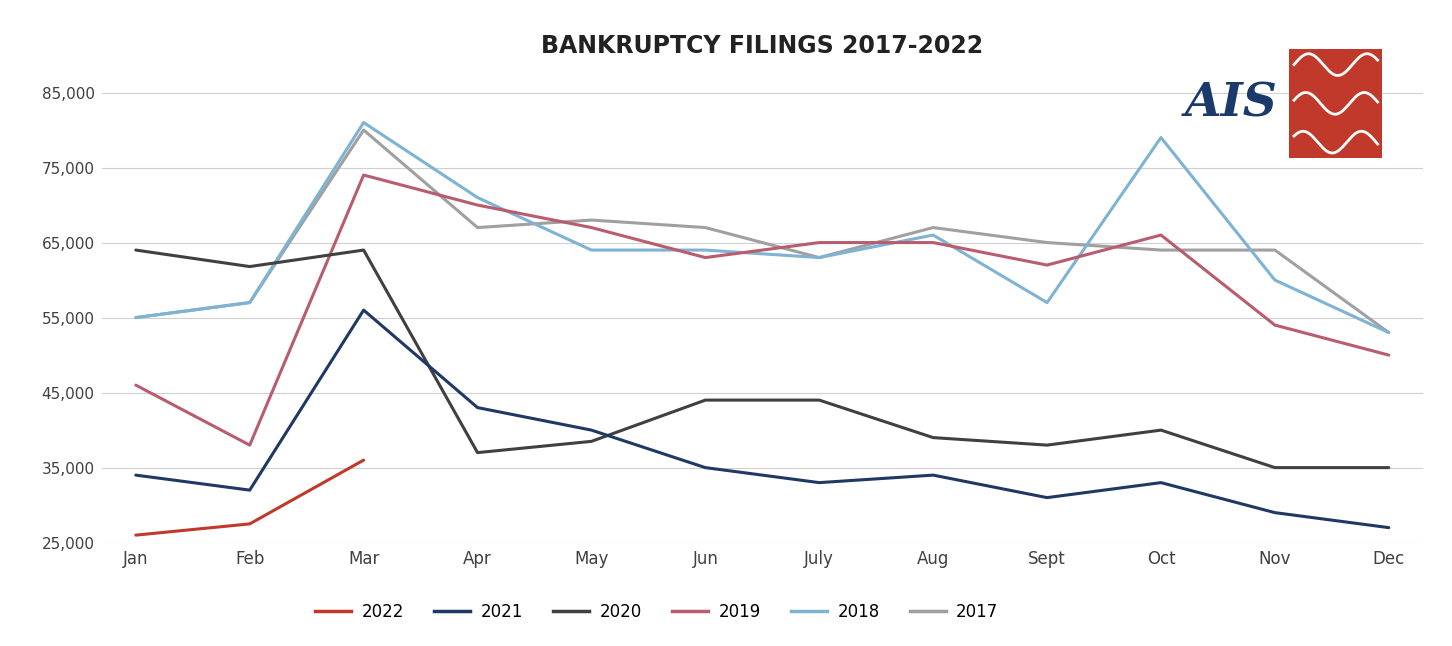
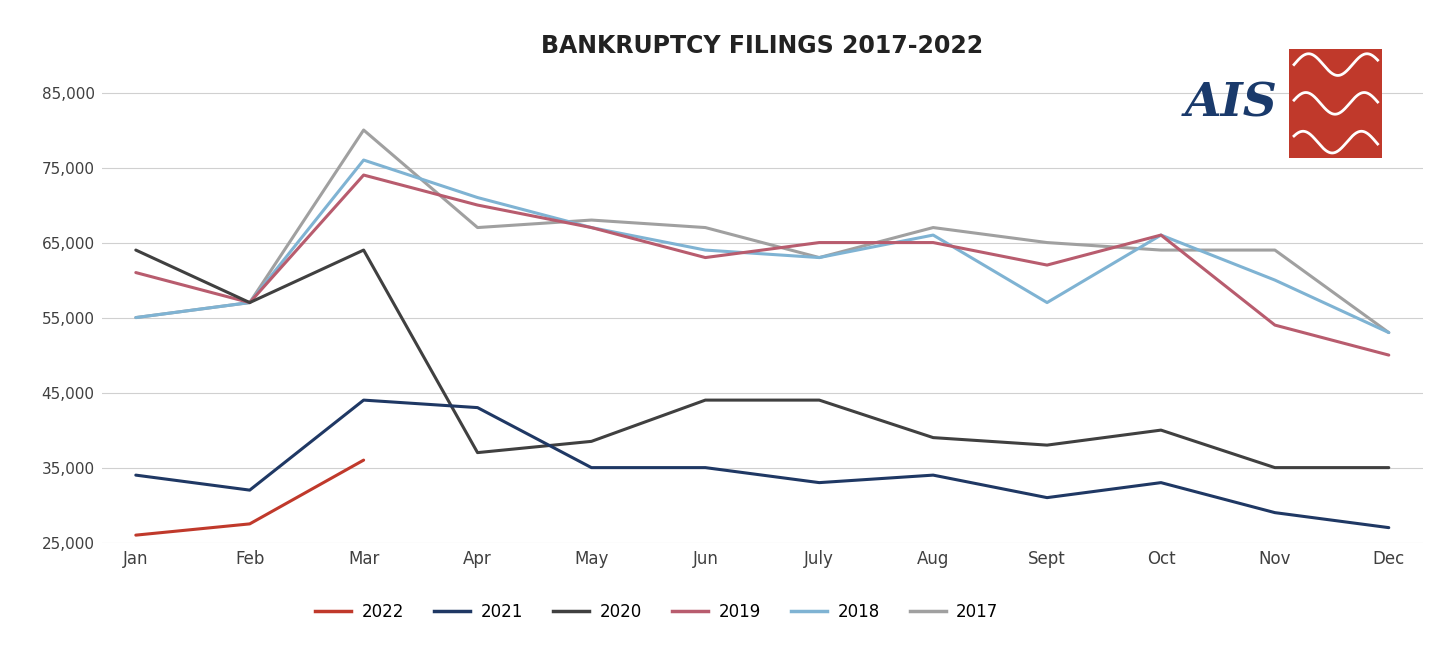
BANKRUPTCY FILINGS 2017-2022/2019/Jan: 46,000 -> 61,000
BANKRUPTCY FILINGS 2017-2022/2020/Feb: 61,800 -> 57,000
BANKRUPTCY FILINGS 2017-2022/2019/Feb: 38,000 -> 57,000
BANKRUPTCY FILINGS 2017-2022/2021/Mar: 56,000 -> 44,000
BANKRUPTCY FILINGS 2017-2022/2018/Mar: 81,000 -> 76,000
BANKRUPTCY FILINGS 2017-2022/2021/May: 40,000 -> 35,000
BANKRUPTCY FILINGS 2017-2022/2018/May: 64,000 -> 67,000
BANKRUPTCY FILINGS 2017-2022/2018/Oct: 79,000 -> 66,000
